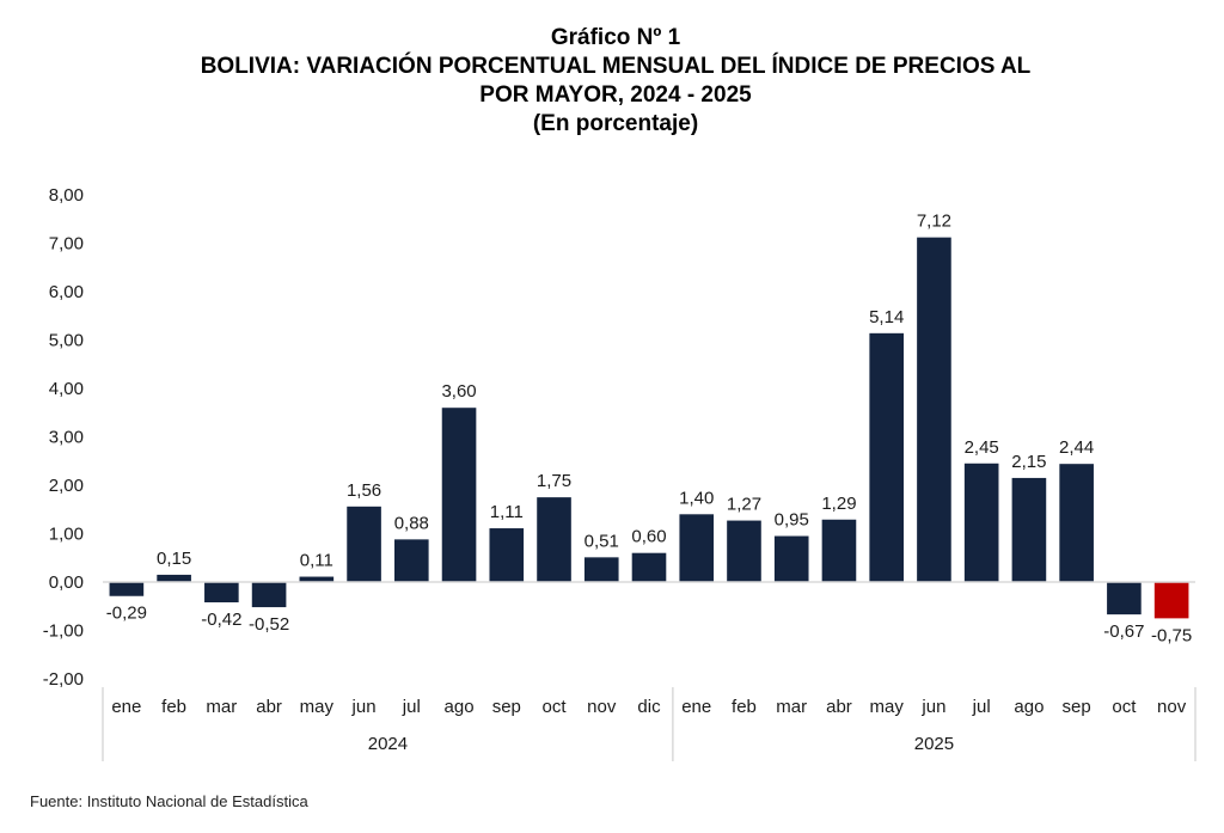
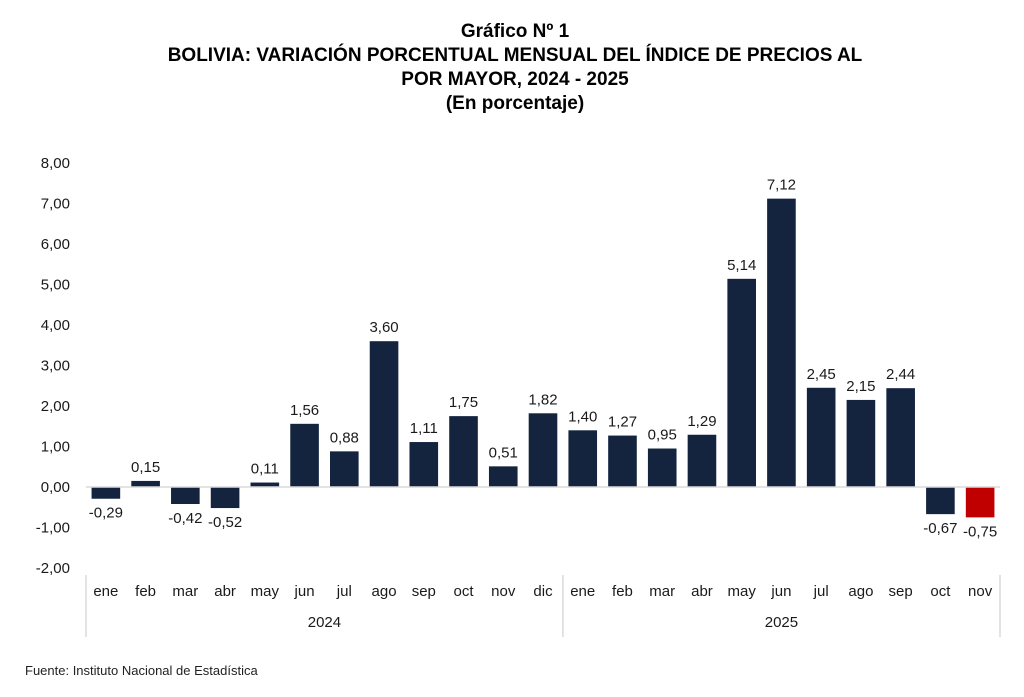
dic 2024: 0,60 -> 1,82
